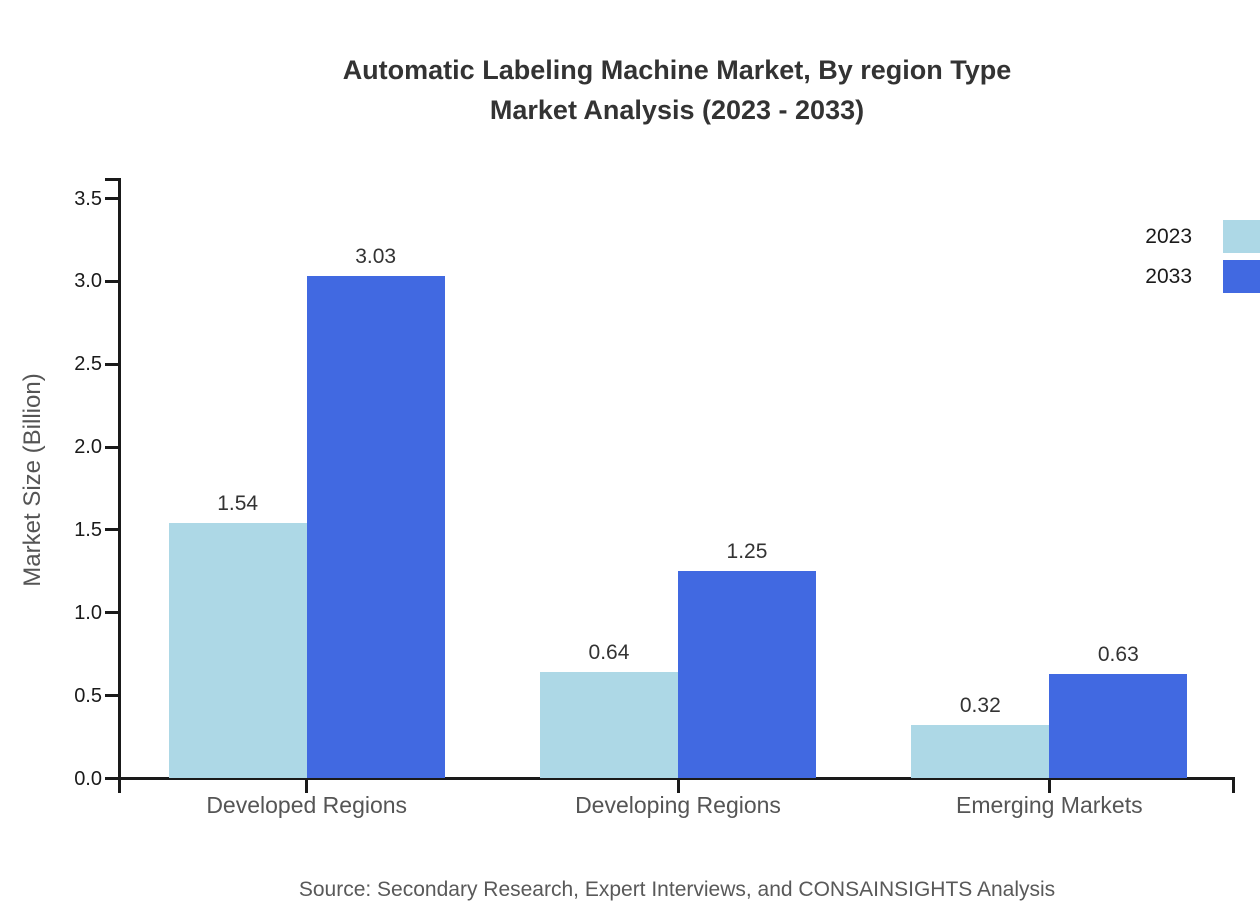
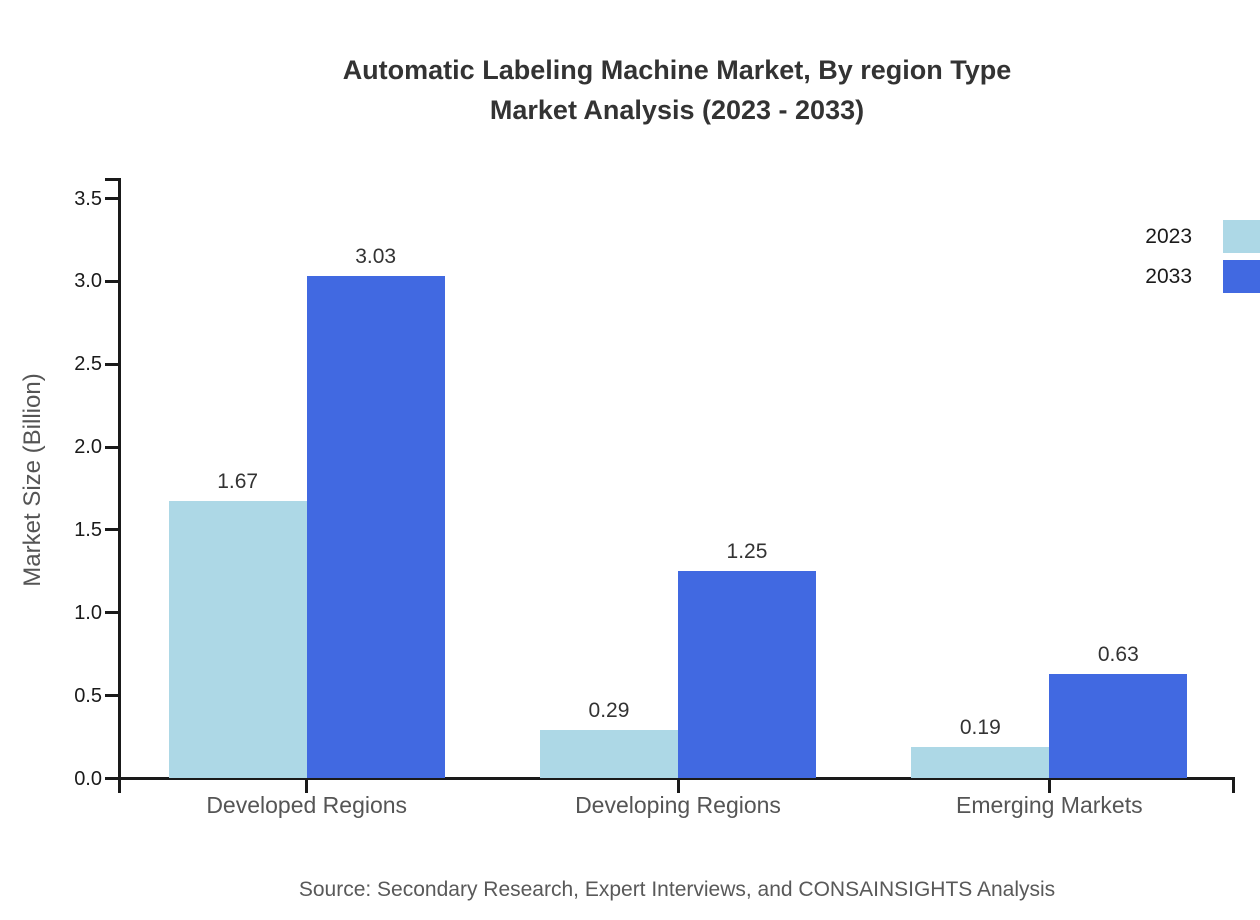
2023/Developed Regions: 1.54 -> 1.67
2023/Developing Regions: 0.64 -> 0.29
2023/Emerging Markets: 0.32 -> 0.19
